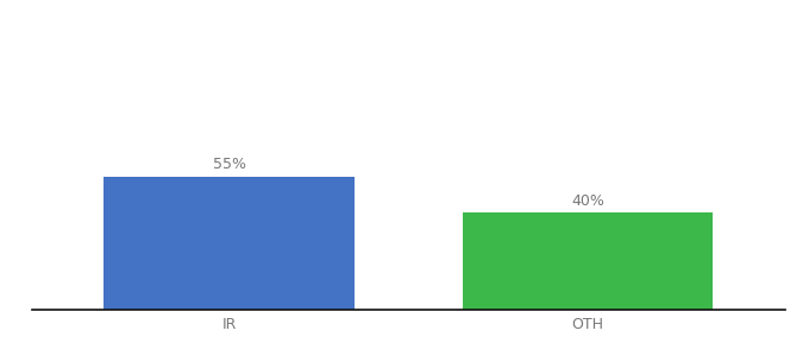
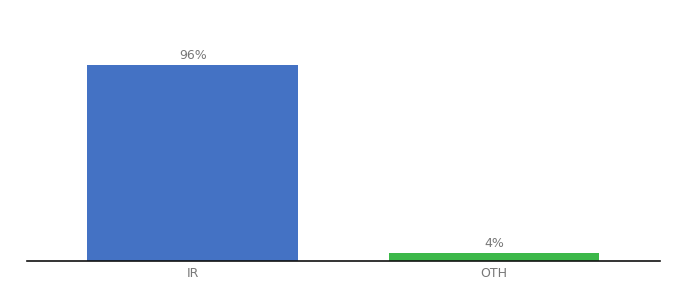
IR: 55% -> 96%
OTH: 40% -> 4%
